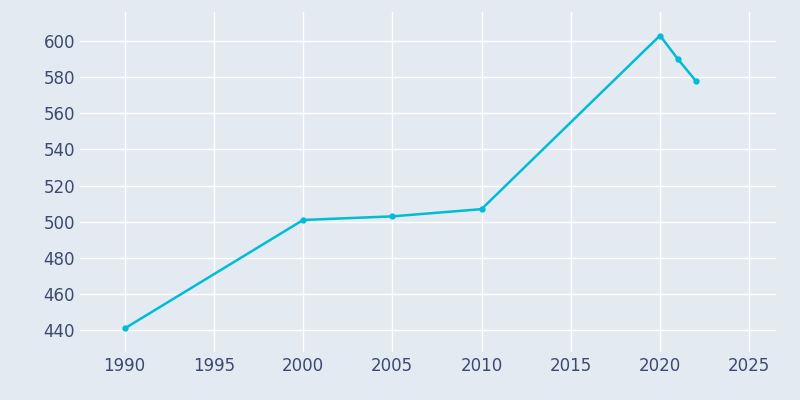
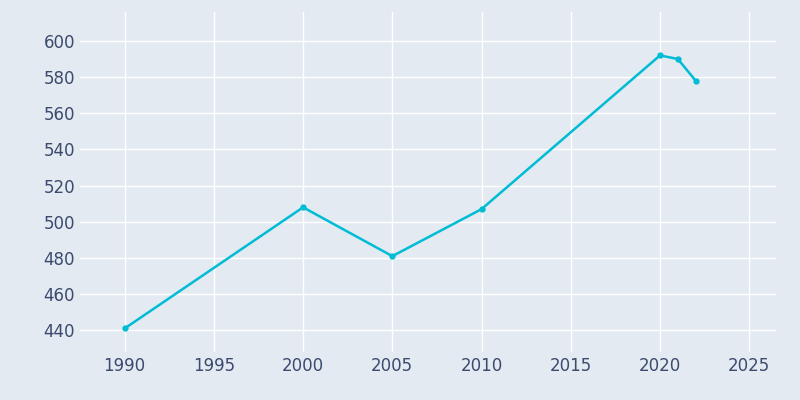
2000: 501 -> 508
2005: 503 -> 481
2020: 603 -> 592
